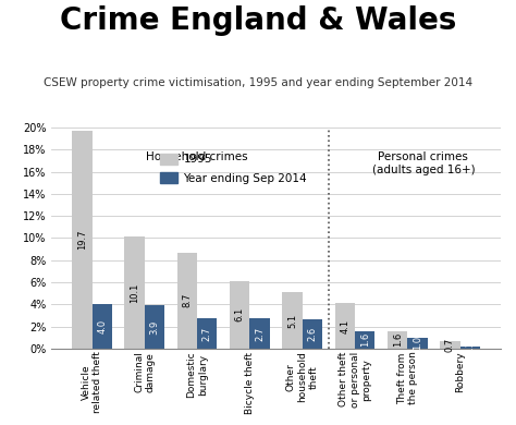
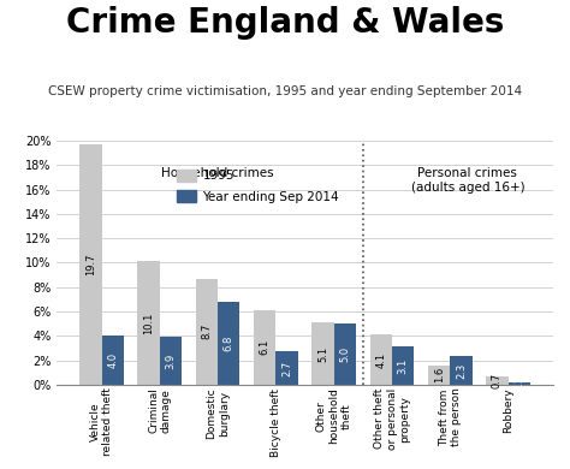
Year ending Sep 2014/Domestic burglary: 2.7 -> 6.8
Year ending Sep 2014/Other household theft: 2.6 -> 5.0
Year ending Sep 2014/Other theft or personal property: 1.6 -> 3.1
Year ending Sep 2014/Theft from the person: 1.0 -> 2.3
